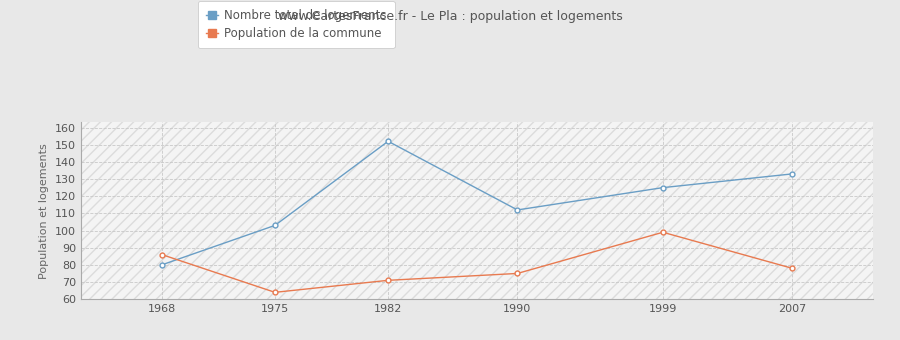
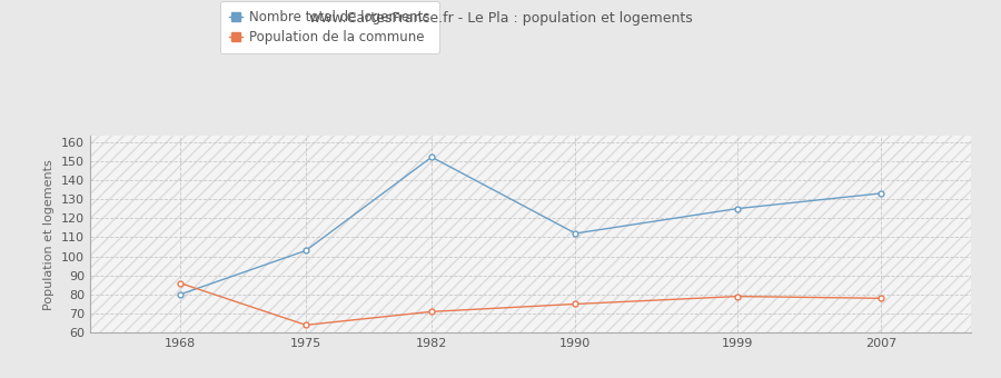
Population de la commune/1999: 99 -> 79
